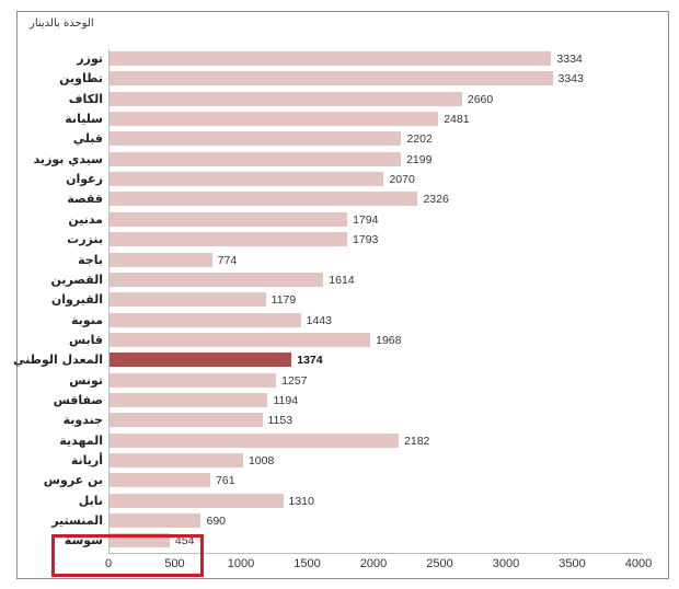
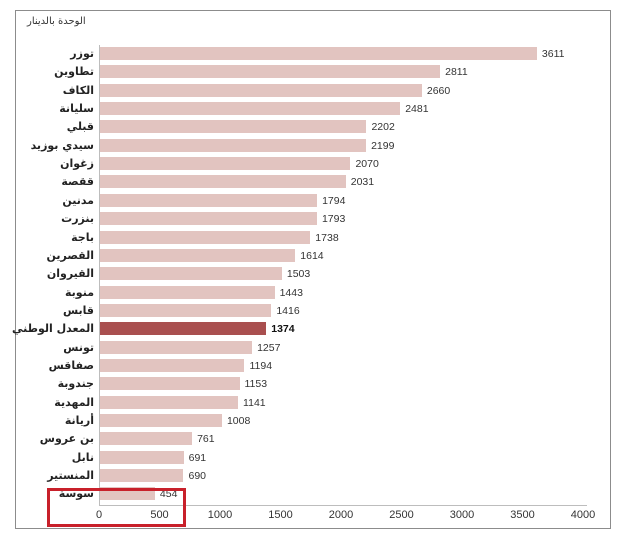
توزر: 3334 -> 3611
تطاوين: 3343 -> 2811
ققصة: 2326 -> 2031
باجة: 774 -> 1738
القيروان: 1179 -> 1503
قابس: 1968 -> 1416
المهدية: 2182 -> 1141
نابل: 1310 -> 691
